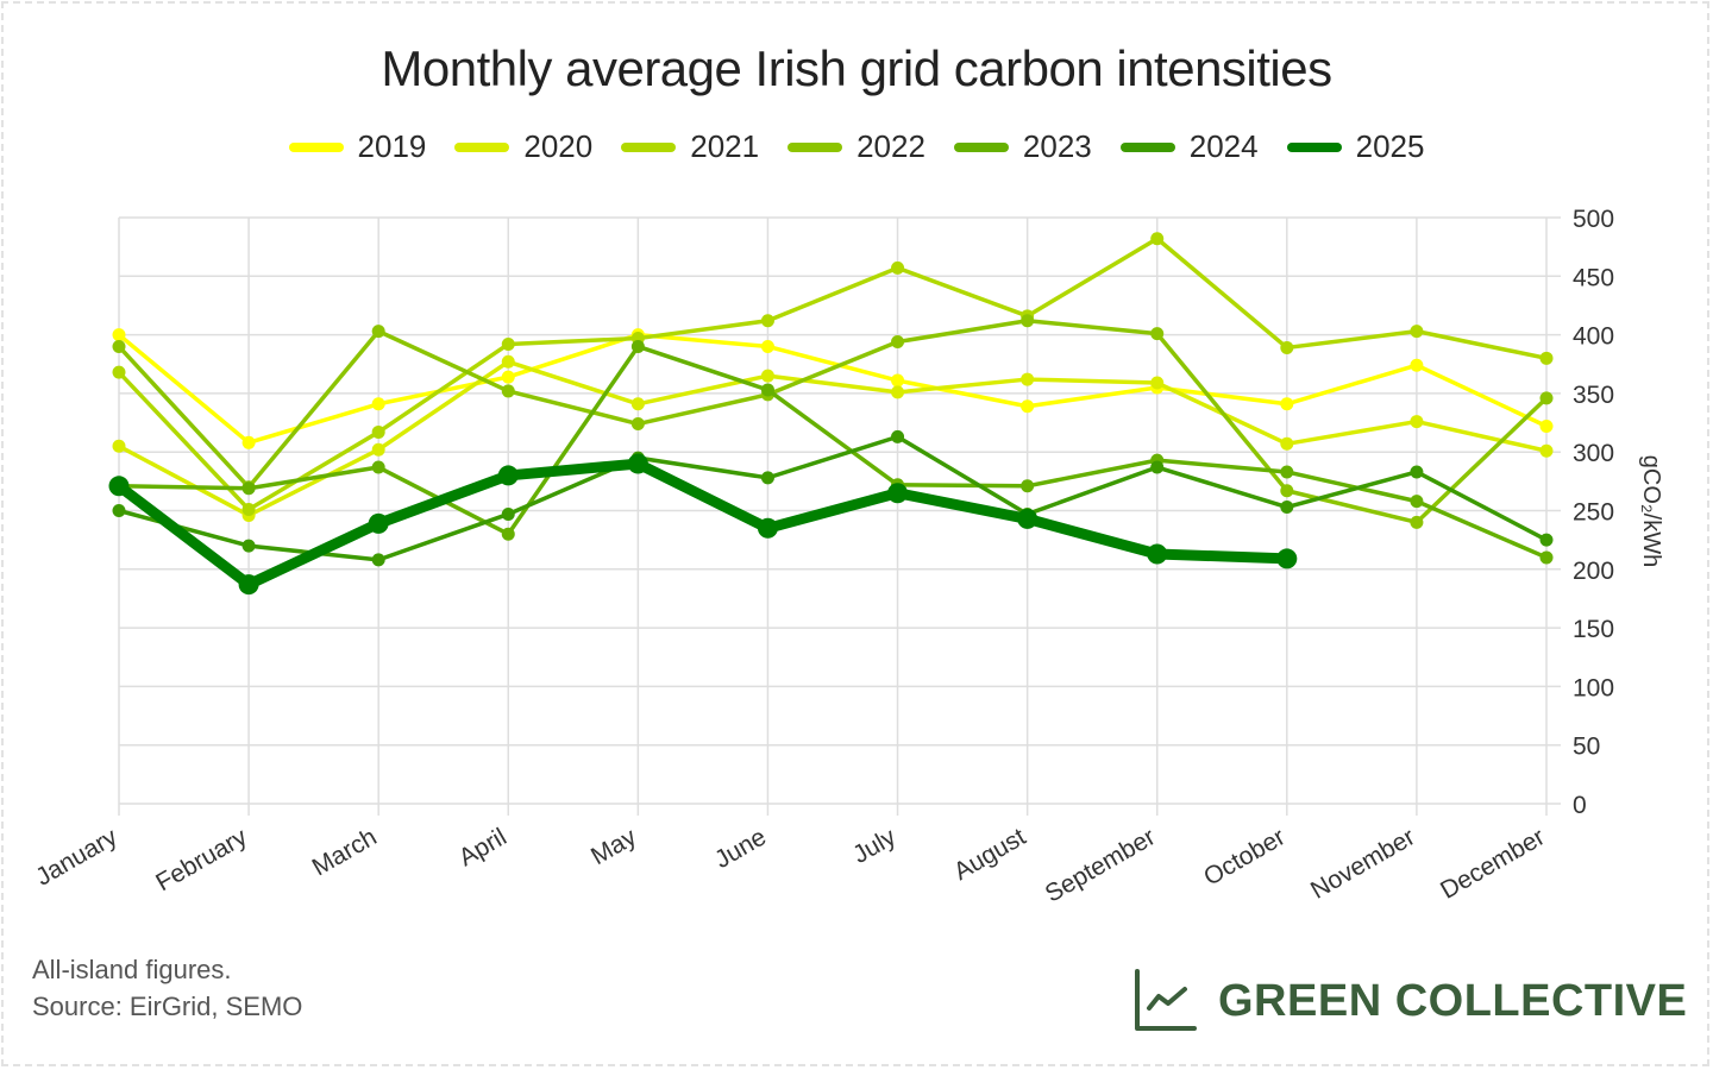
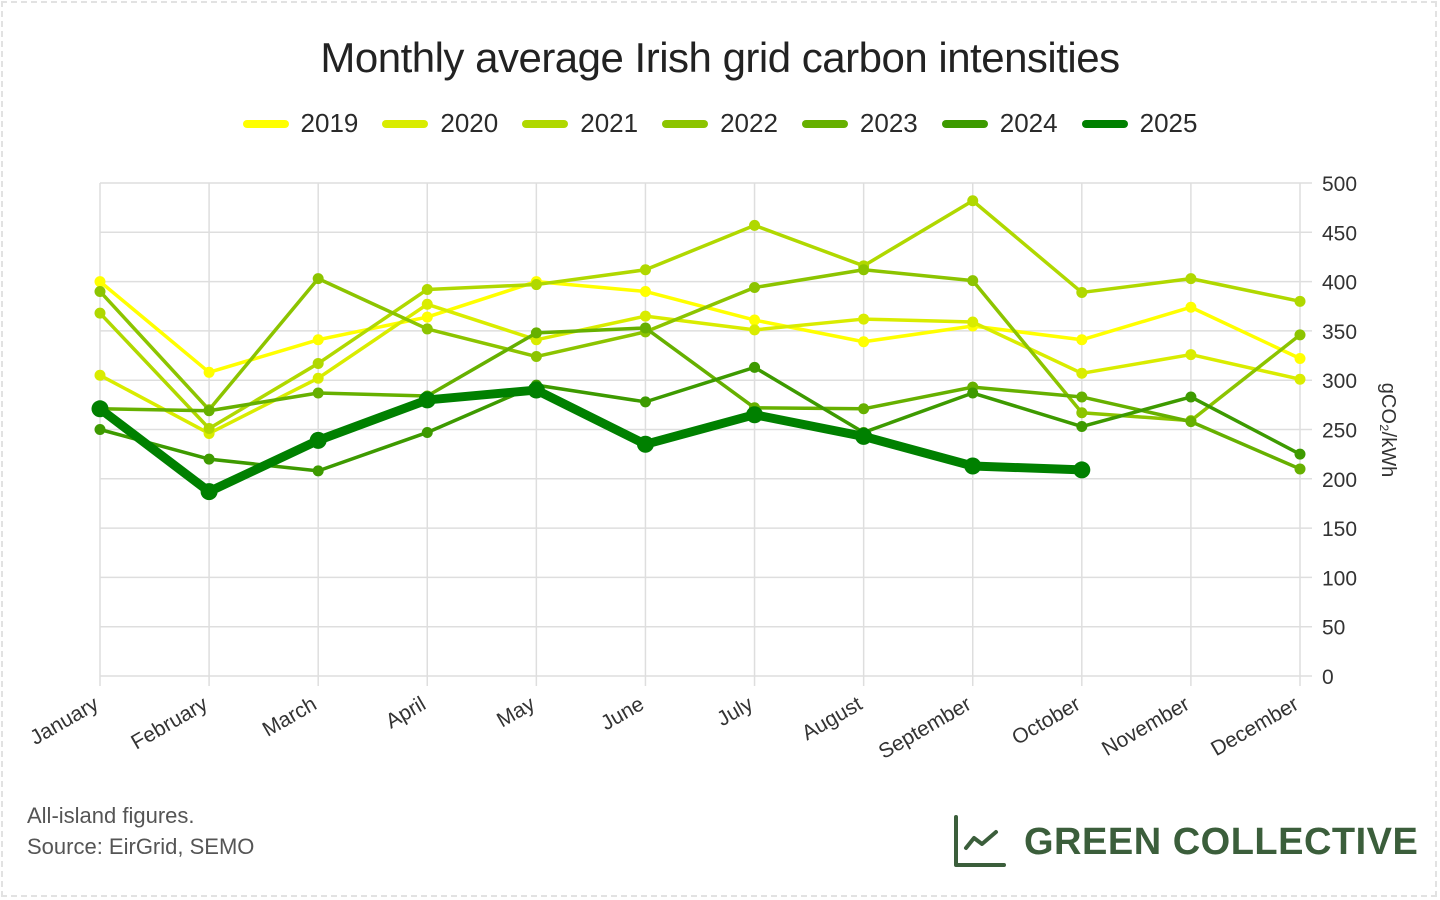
2023/April: 230 -> 280
2023/May: 390 -> 350
2022/November: 240 -> 260
